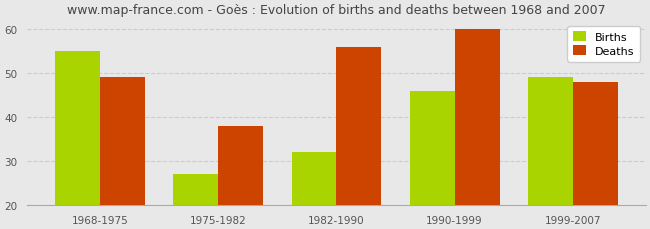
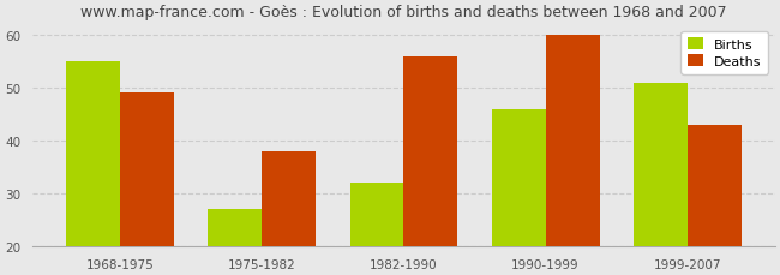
Births/1999-2007: 49 -> 51
Deaths/1999-2007: 48 -> 43
